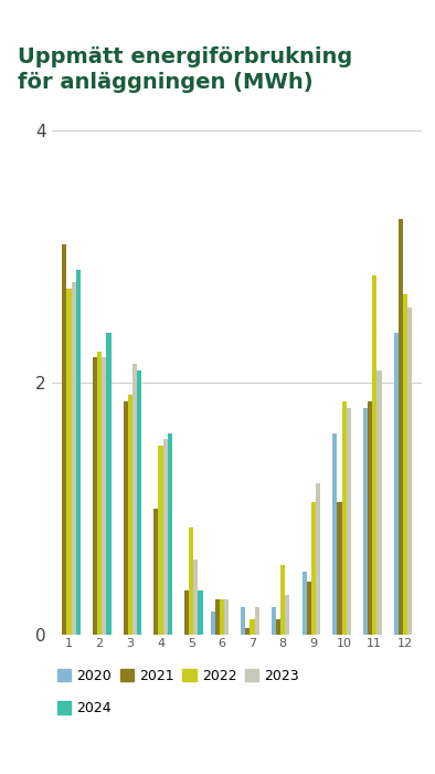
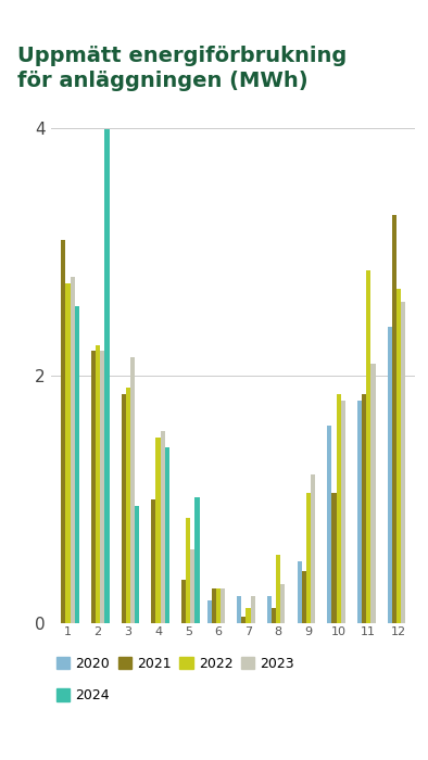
2024/1: 2.90 -> 2.56
2024/2: 2.40 -> 3.99
2024/3: 2.10 -> 0.95
2024/4: 1.60 -> 1.42
2024/5: 0.35 -> 1.02
